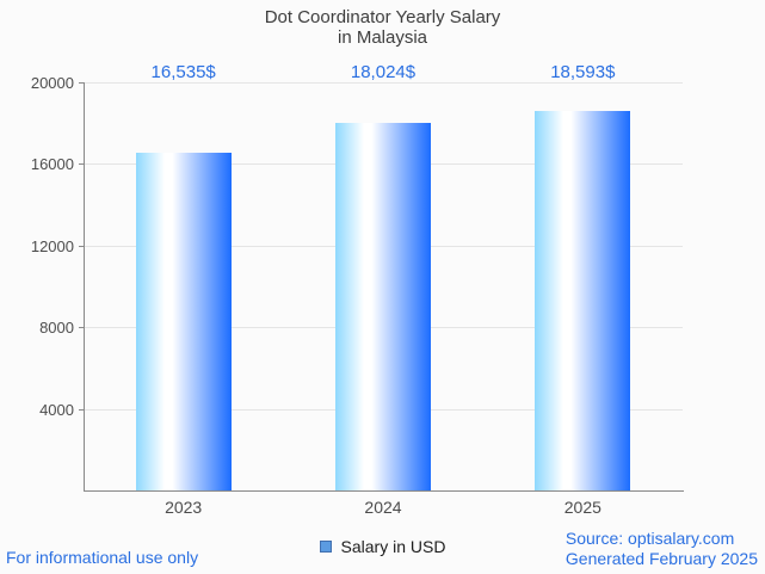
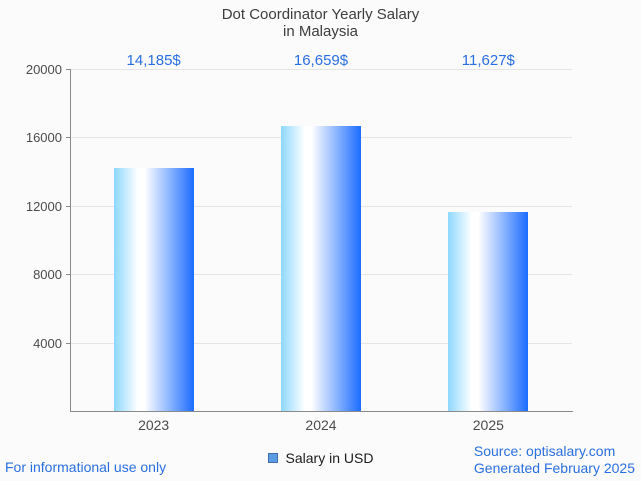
2023: 16,535 -> 14,185
2024: 18,024 -> 16,659
2025: 18,593 -> 11,627
